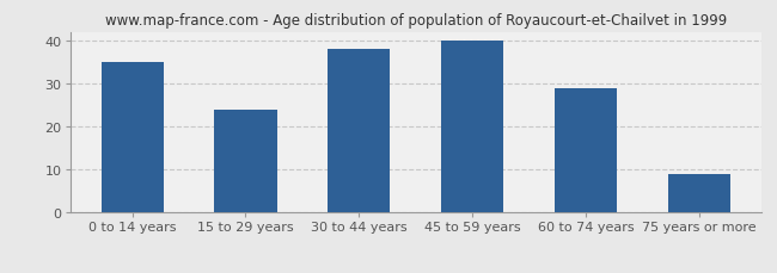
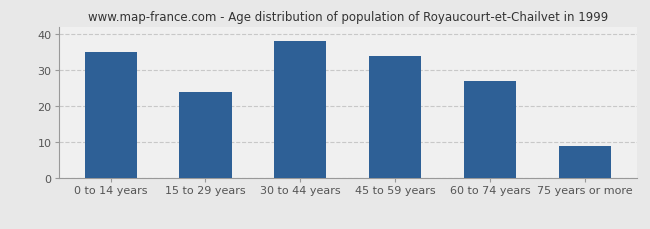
45 to 59 years: 40 -> 34
60 to 74 years: 29 -> 27
